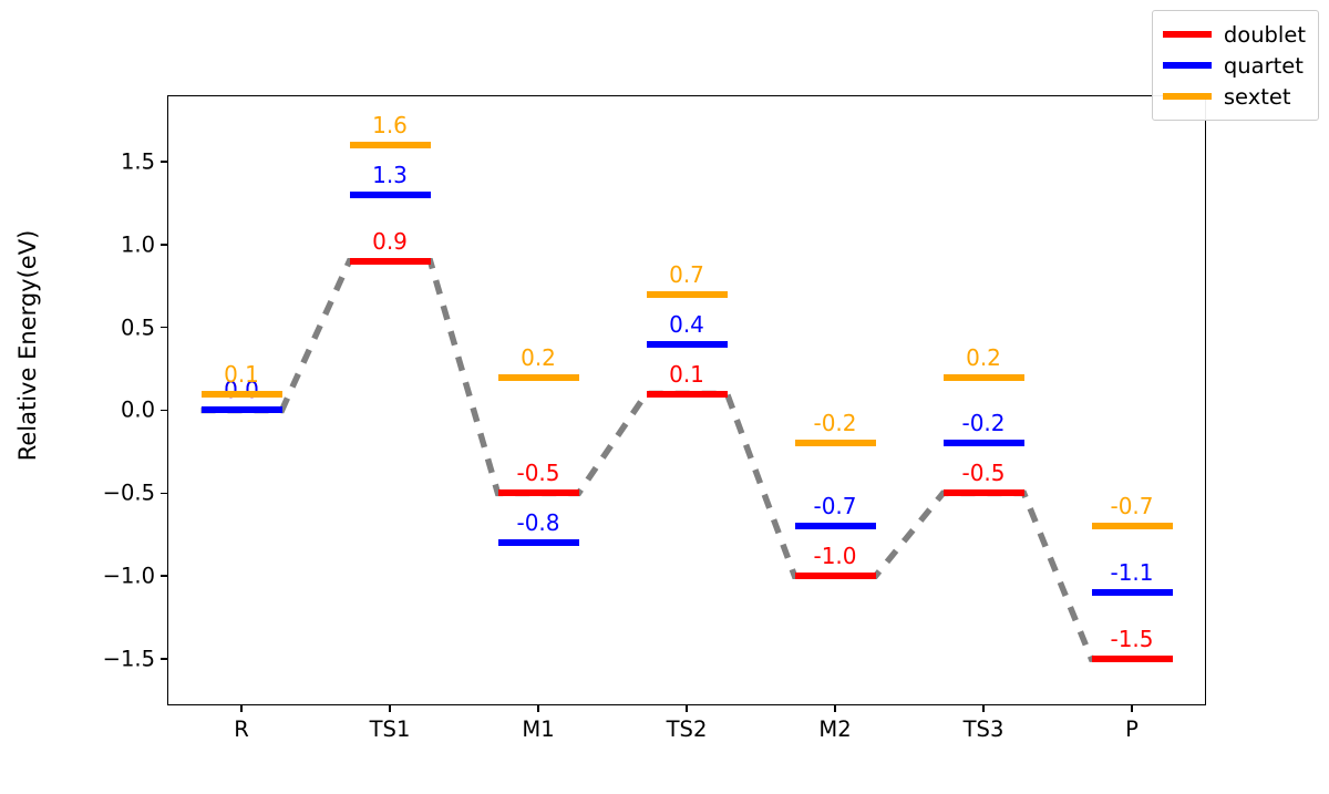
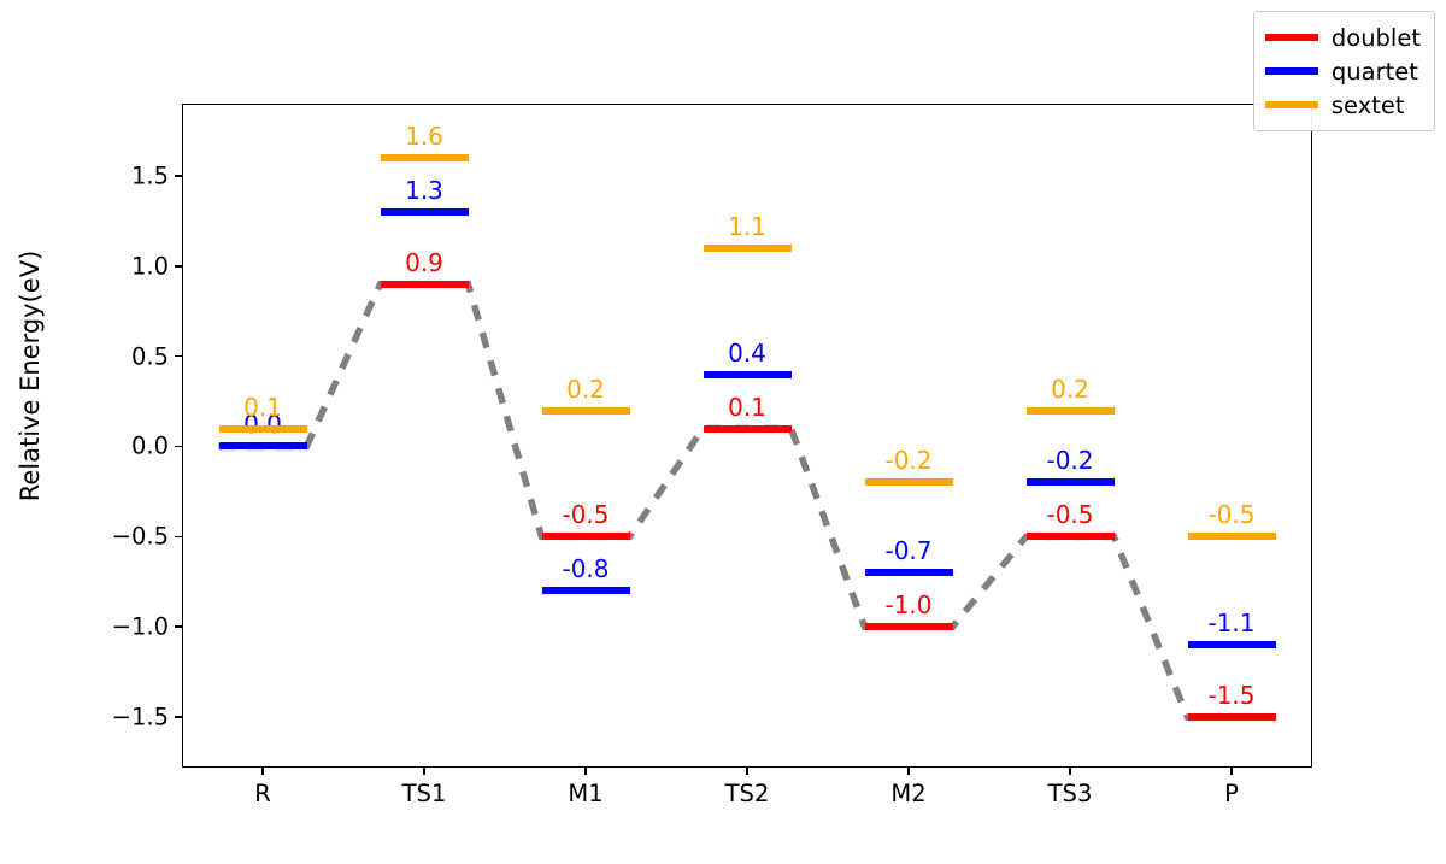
sextet/TS2: 0.7 -> 1.1
sextet/P: -0.7 -> -0.5
